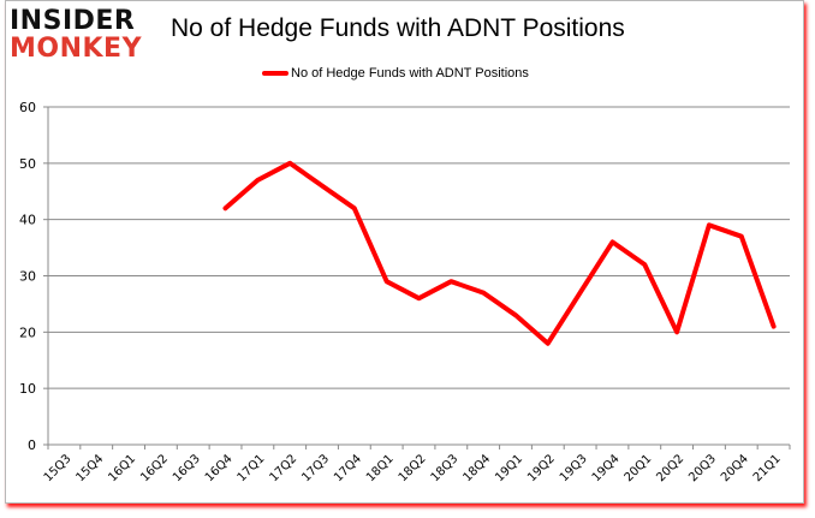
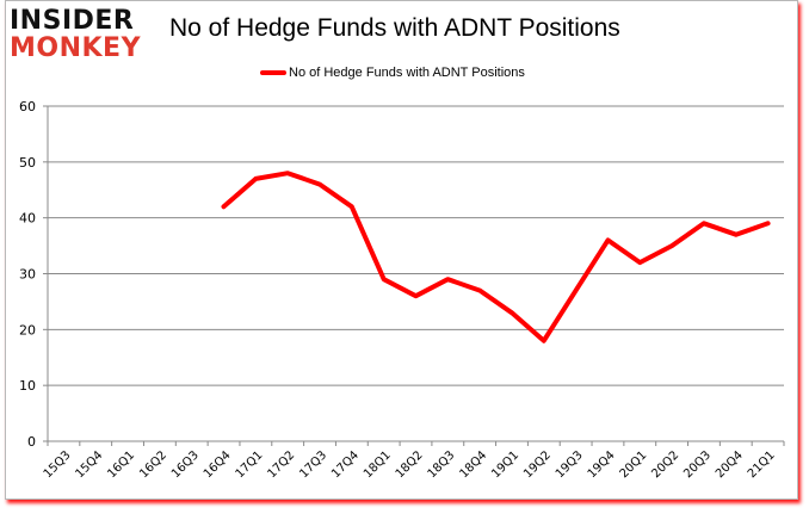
17Q2: 50 -> 48
20Q2: 20 -> 35
21Q1: 21 -> 39
